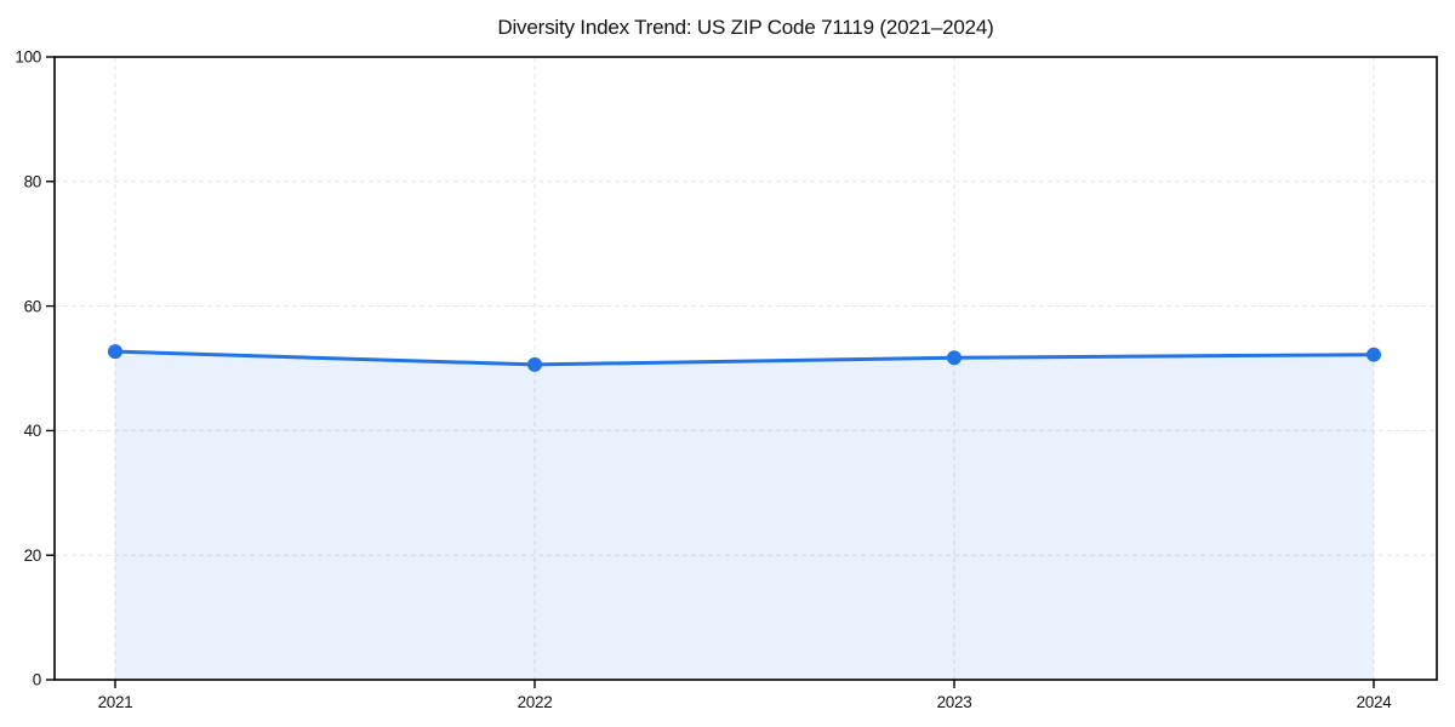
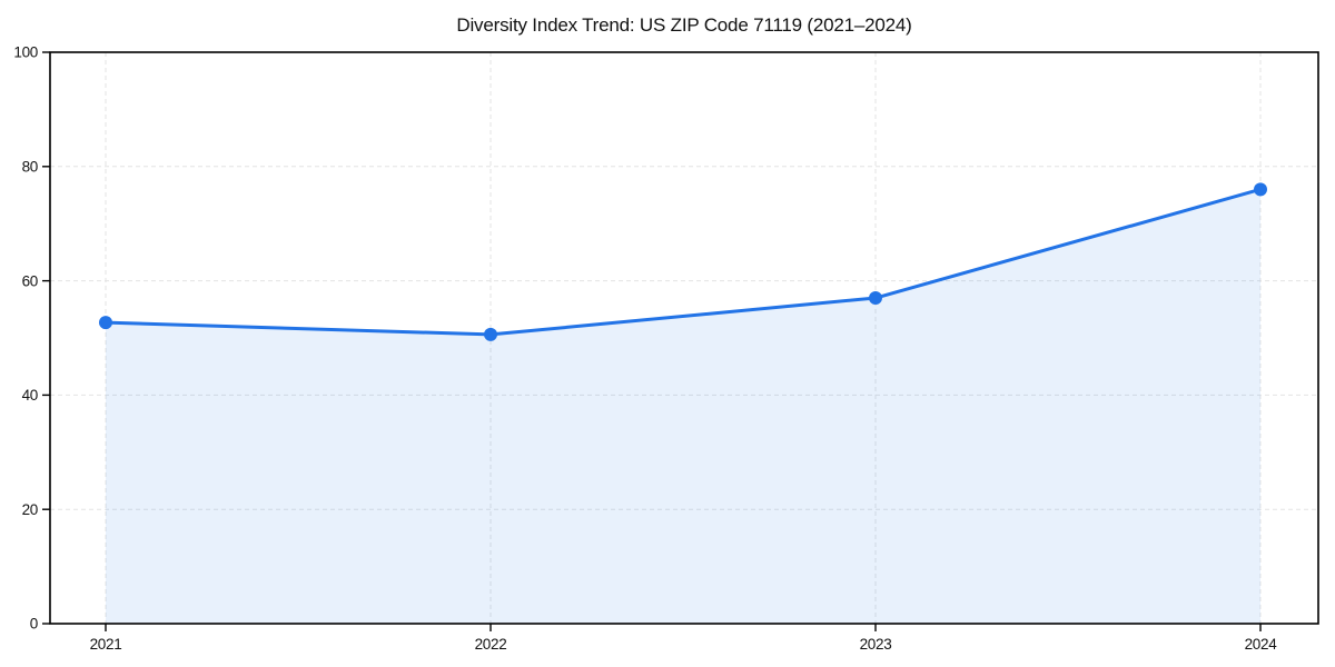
2023: 52 -> 57
2024: 52 -> 76
